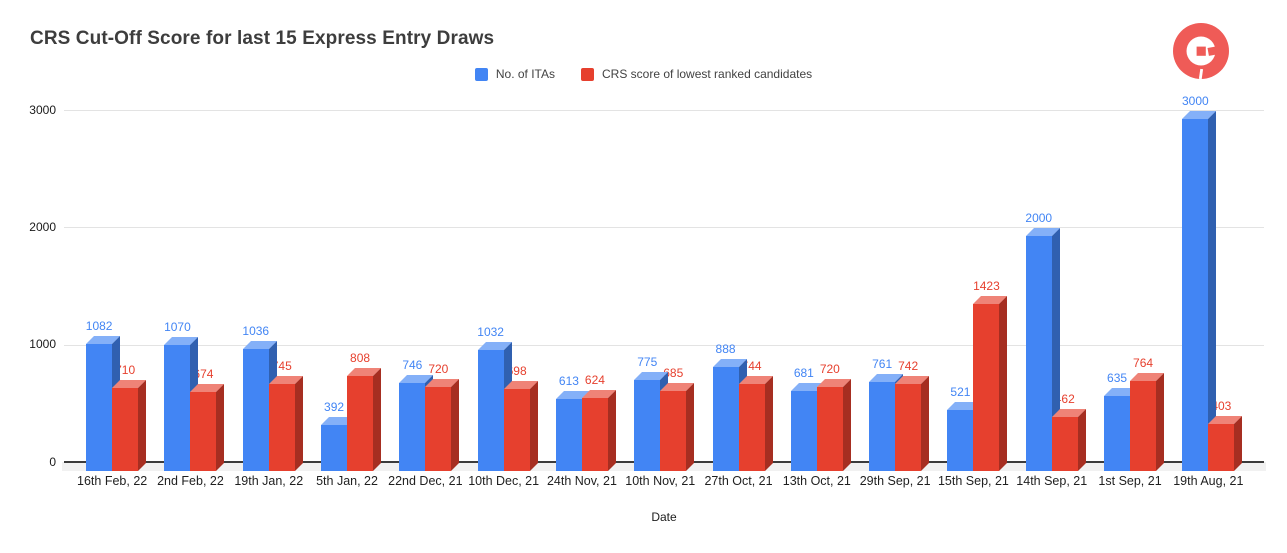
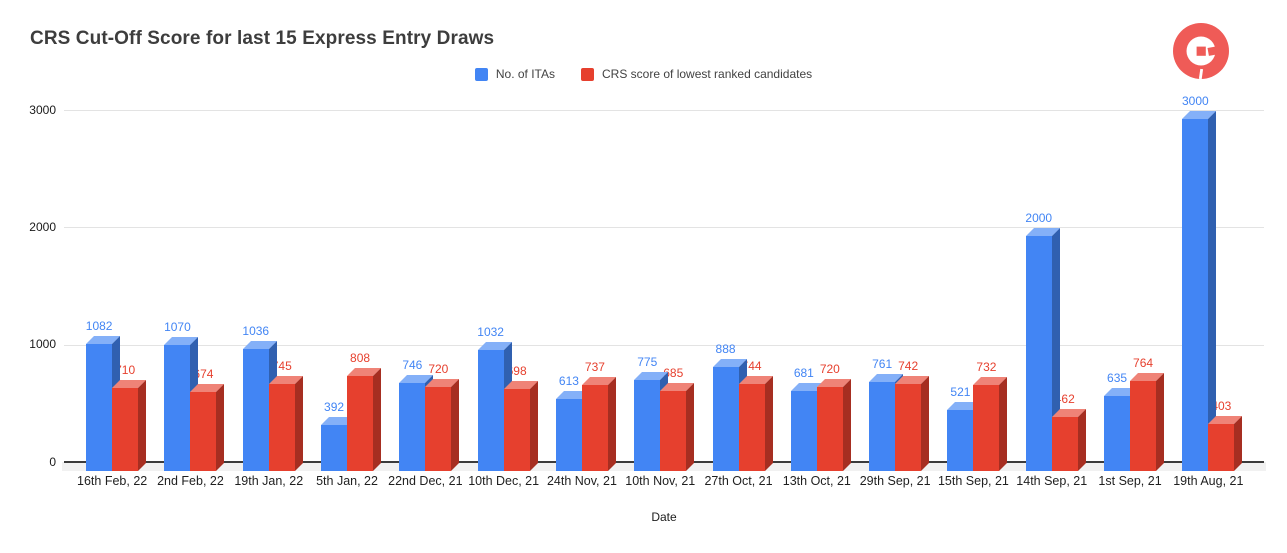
CRS score of lowest ranked candidates/24th Nov, 21: 624 -> 737
CRS score of lowest ranked candidates/15th Sep, 21: 1423 -> 732
